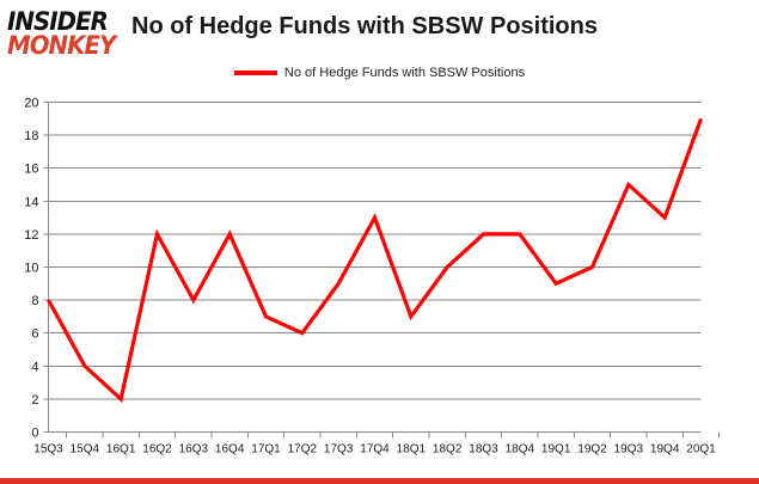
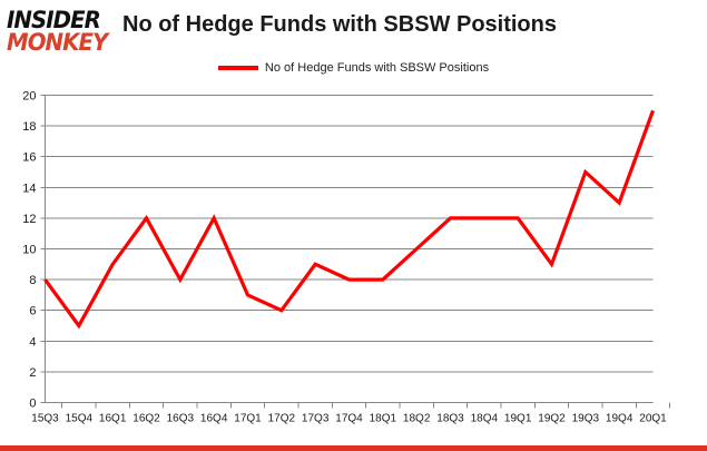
15Q4: 4 -> 5
16Q1: 2 -> 9
17Q4: 13 -> 8
18Q1: 7 -> 8
19Q1: 9 -> 12
19Q2: 10 -> 9
